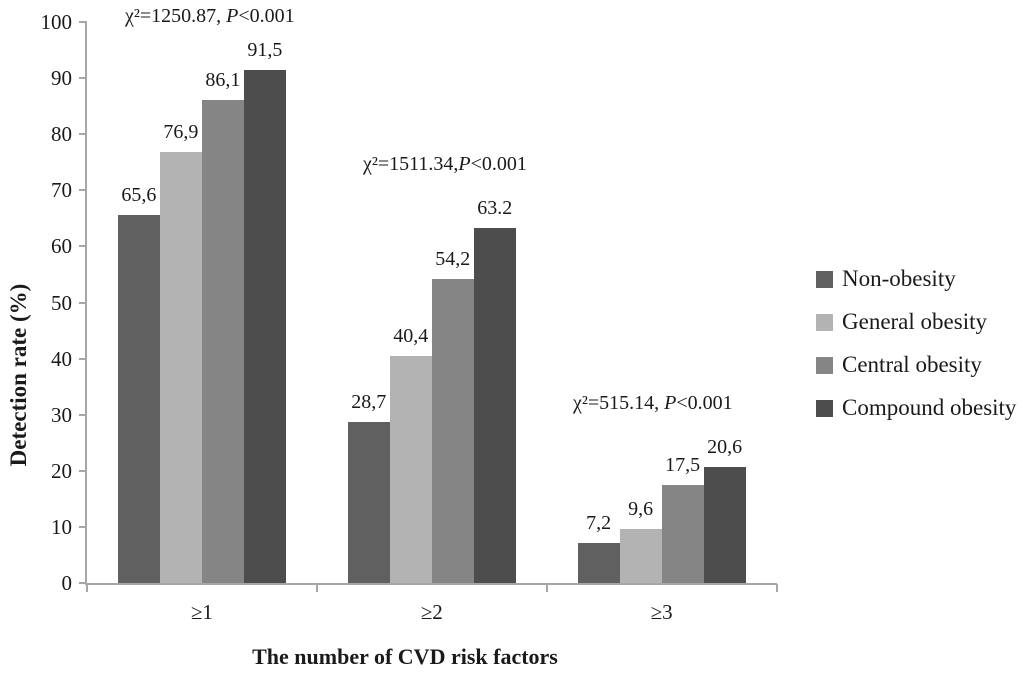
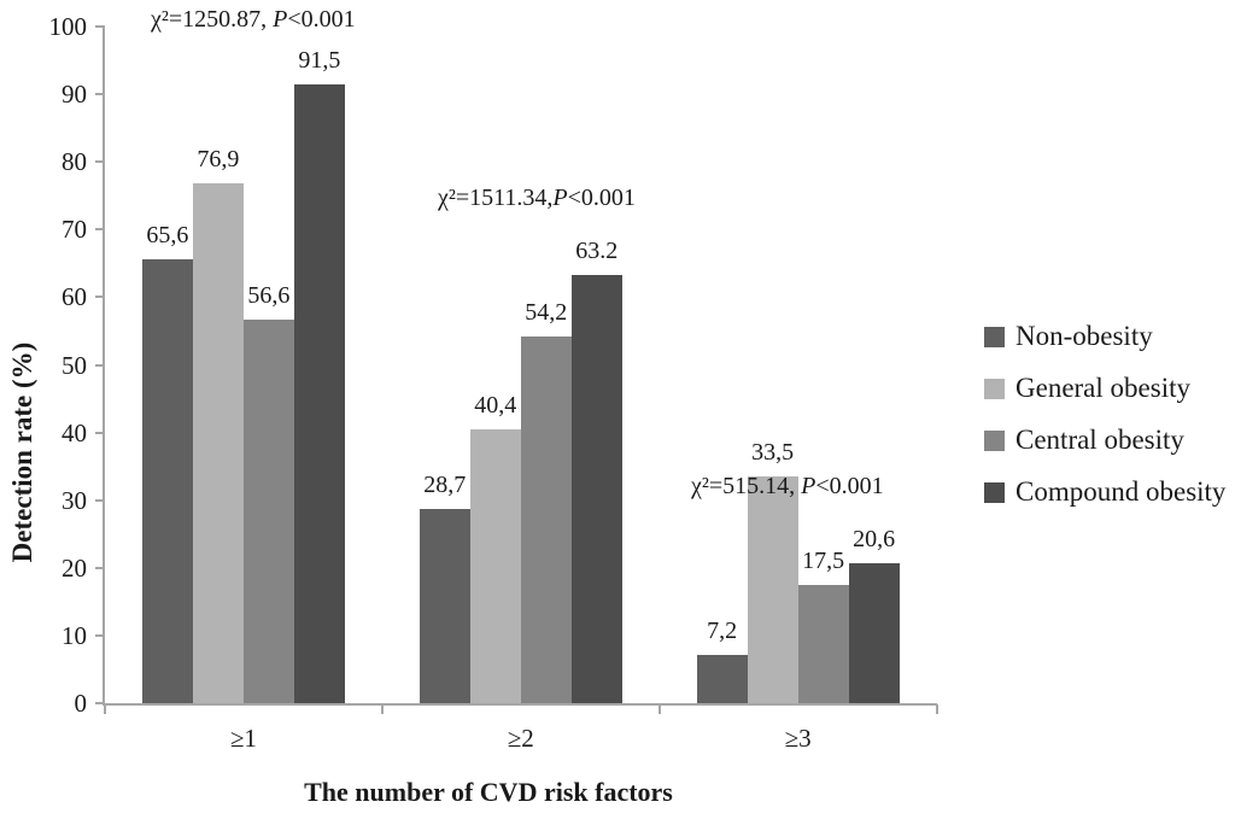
Central obesity/≥1: 86,1 -> 56,6
General obesity/≥3: 9,6 -> 33,5
